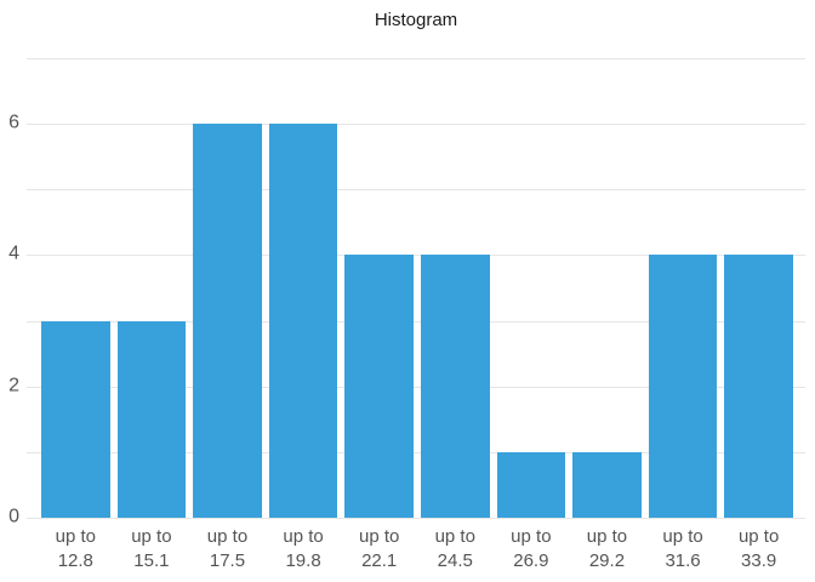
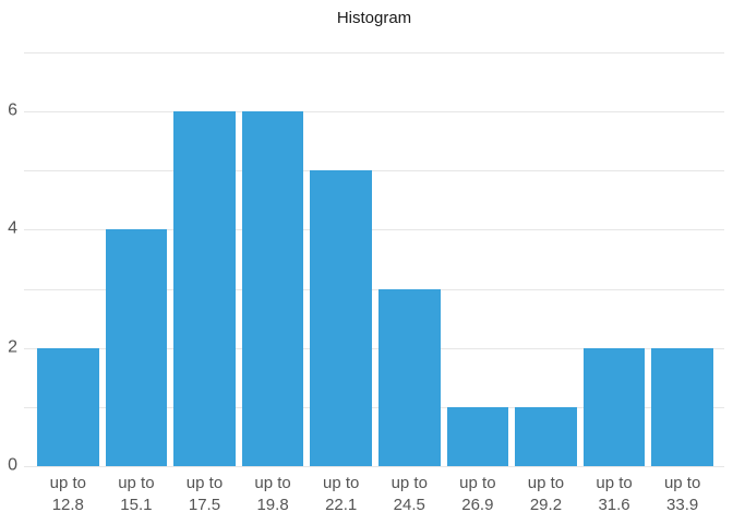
up to 12.8: 3 -> 2
up to 15.1: 3 -> 4
up to 22.1: 4 -> 5
up to 24.5: 4 -> 3
up to 31.6: 4 -> 2
up to 33.9: 4 -> 2
